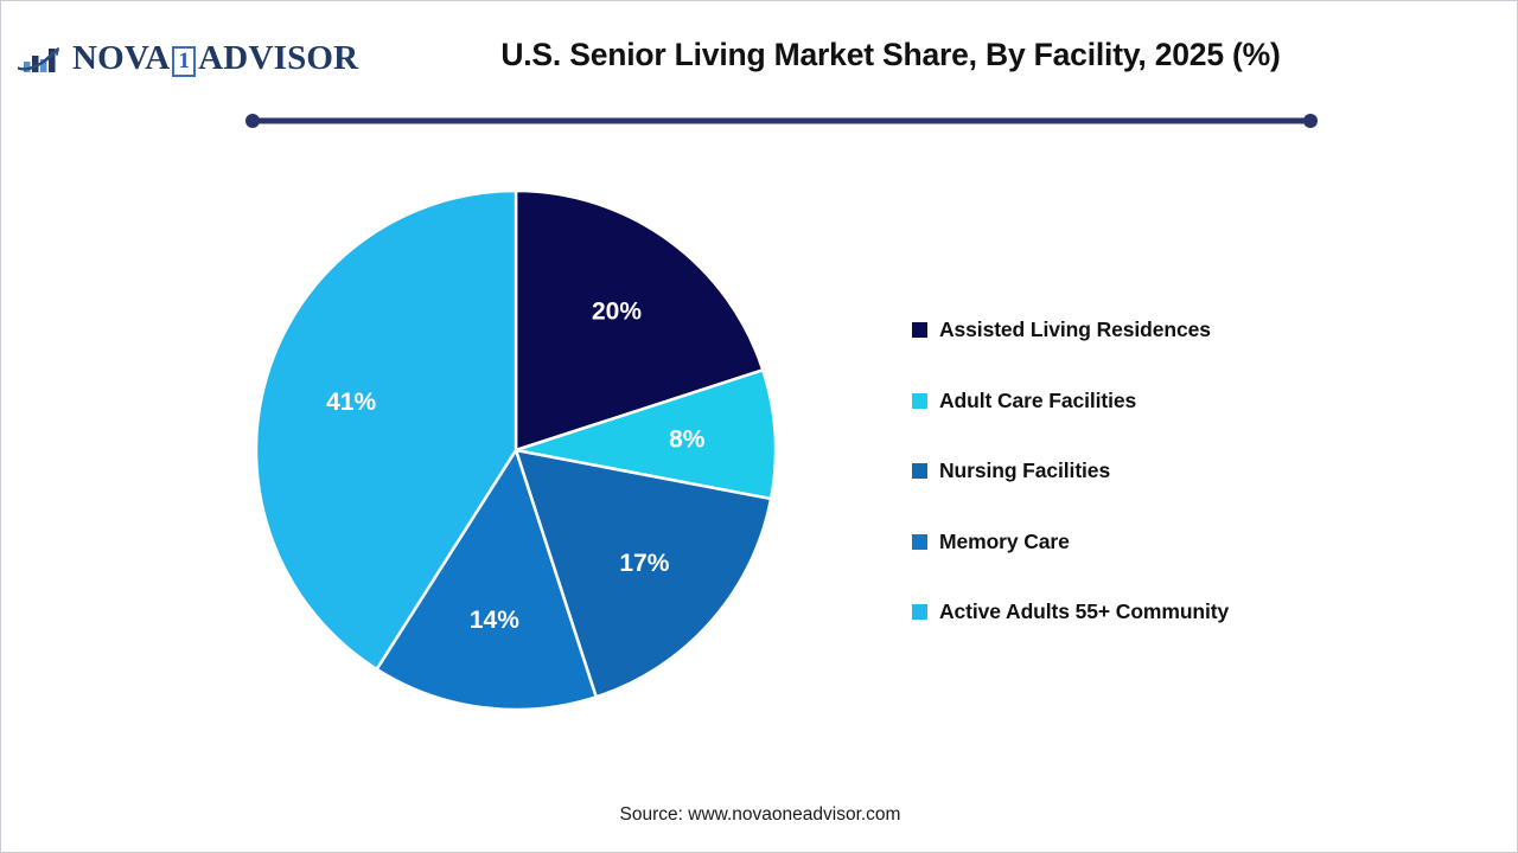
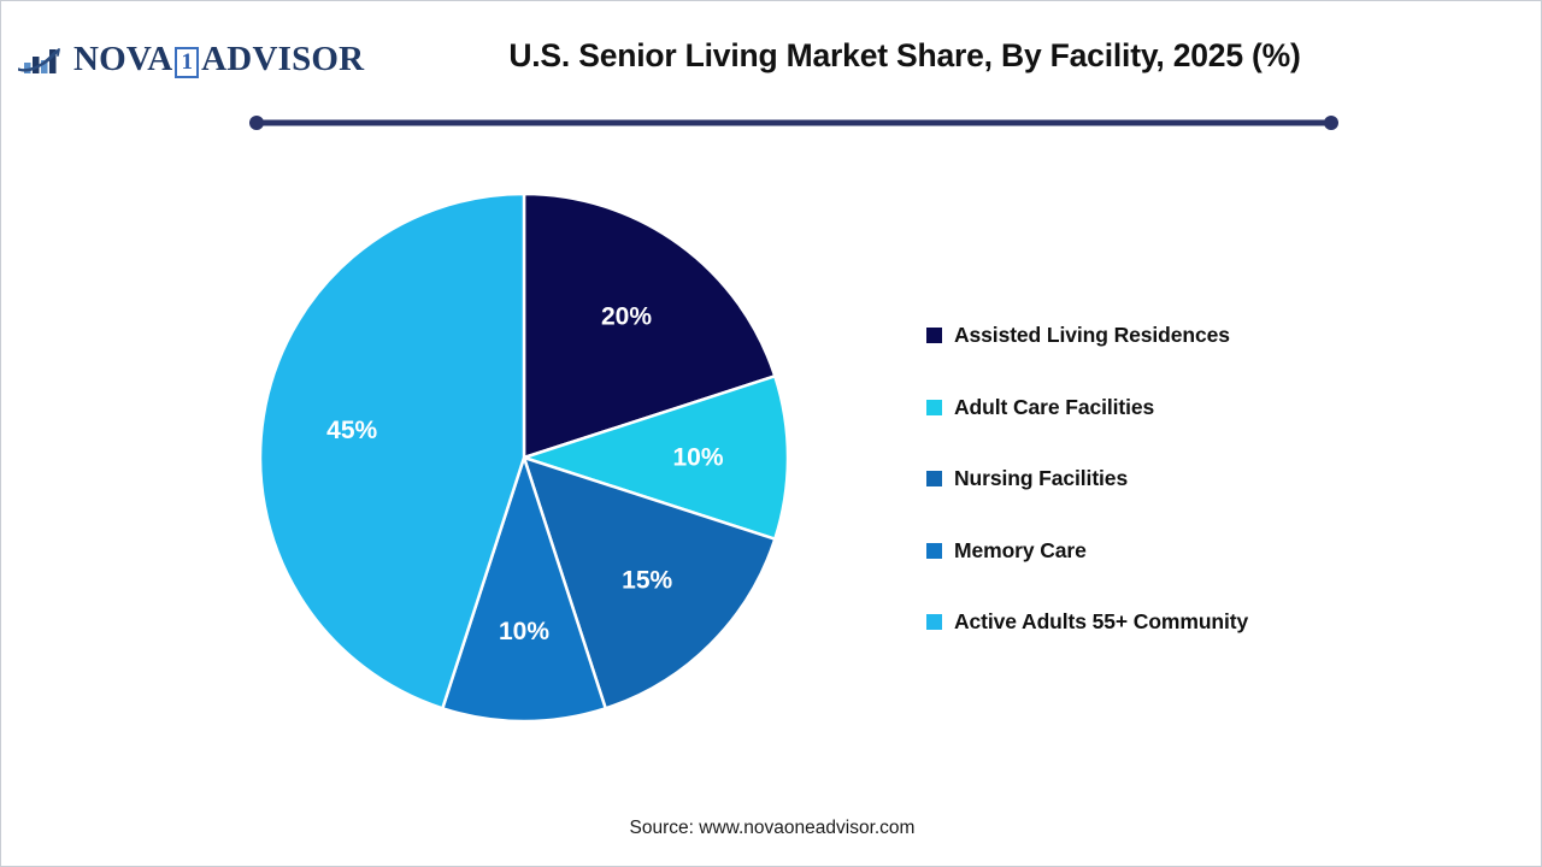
Adult Care Facilities: 8% -> 10%
Nursing Facilities: 17% -> 15%
Memory Care: 14% -> 10%
Active Adults 55+ Community: 41% -> 45%
